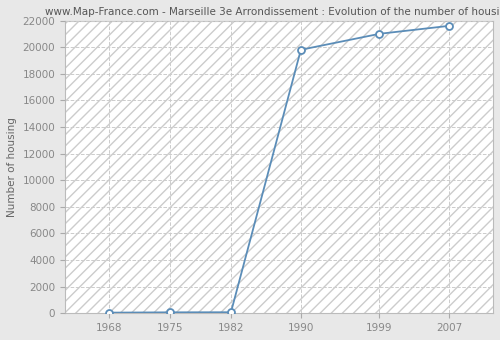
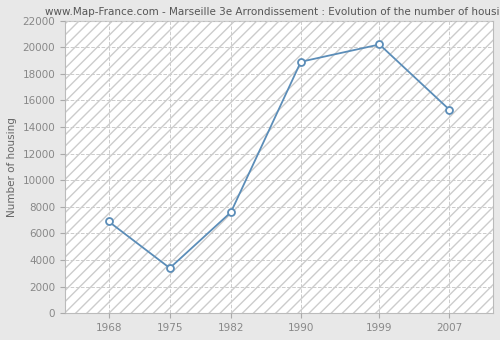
1968: 100 -> 6900
1975: 100 -> 3400
1982: 100 -> 7600
1990: 19800 -> 18900
1999: 21000 -> 20200
2007: 21600 -> 15300
